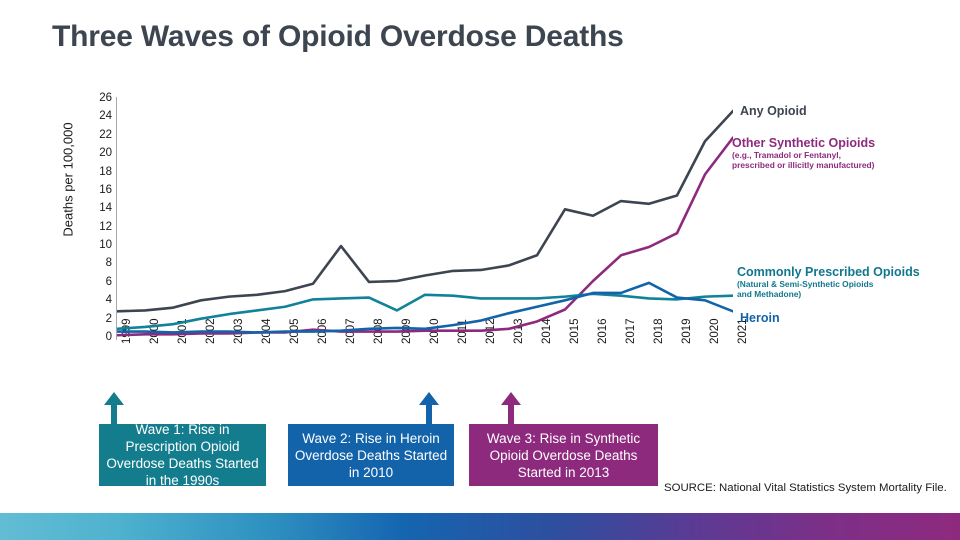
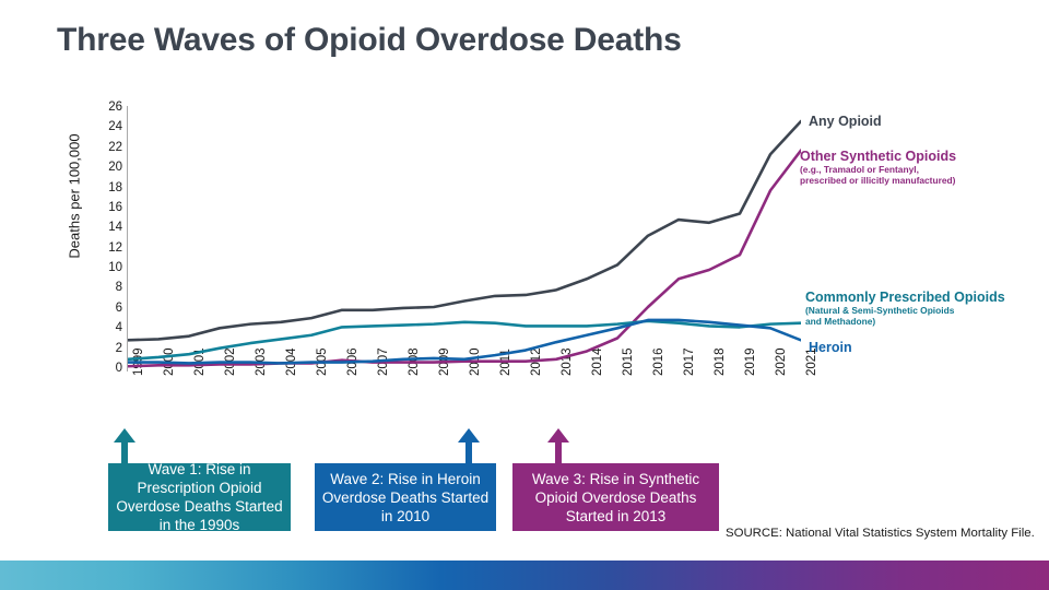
Any Opioid/2007: 10 -> 6
Commonly Prescribed Opioids/2009: 3 -> 4
Any Opioid/2015: 14 -> 10
Heroin/2018: 6 -> 5
